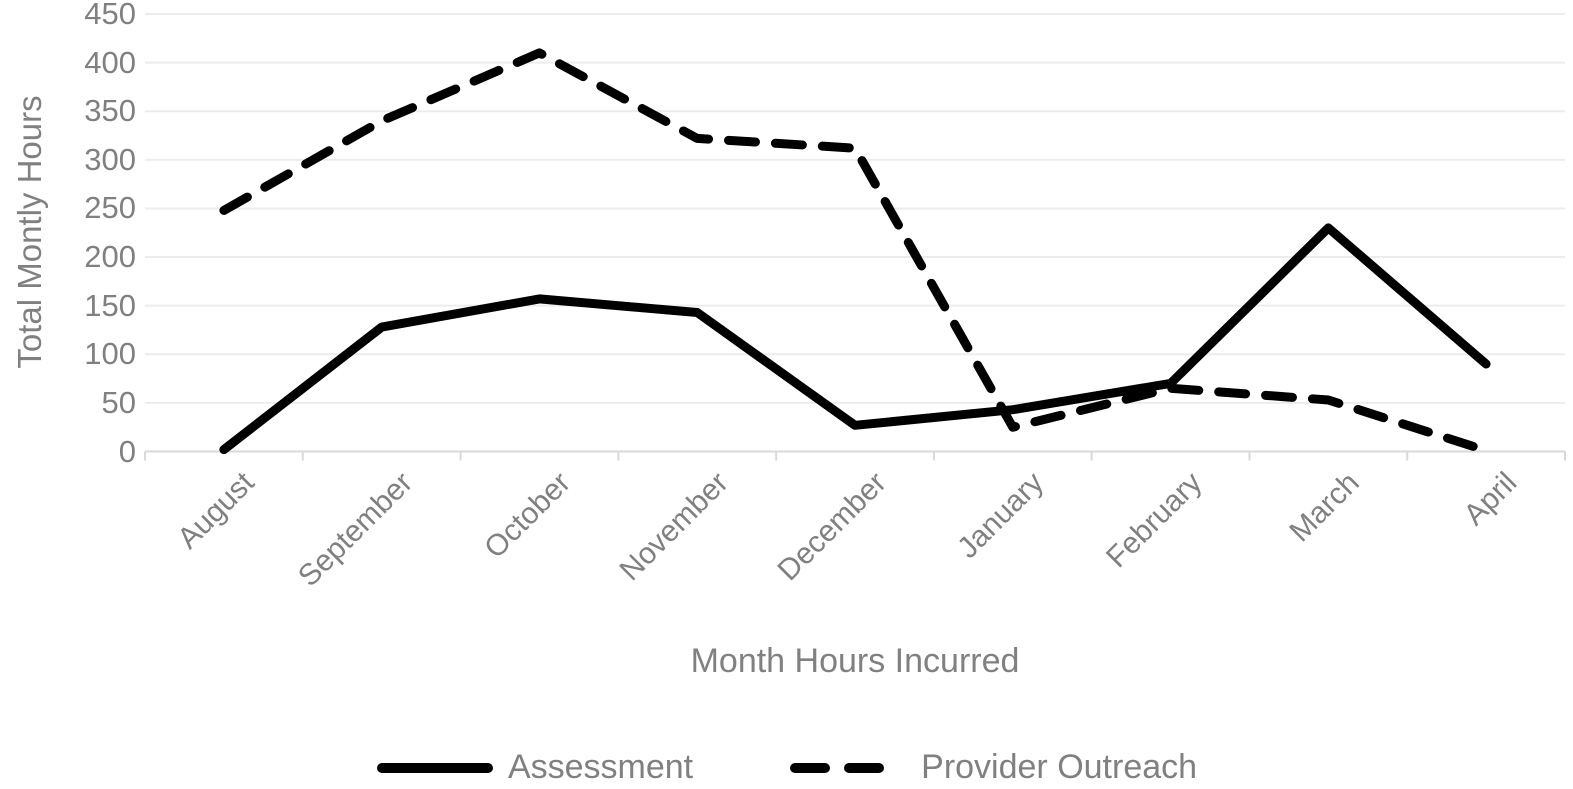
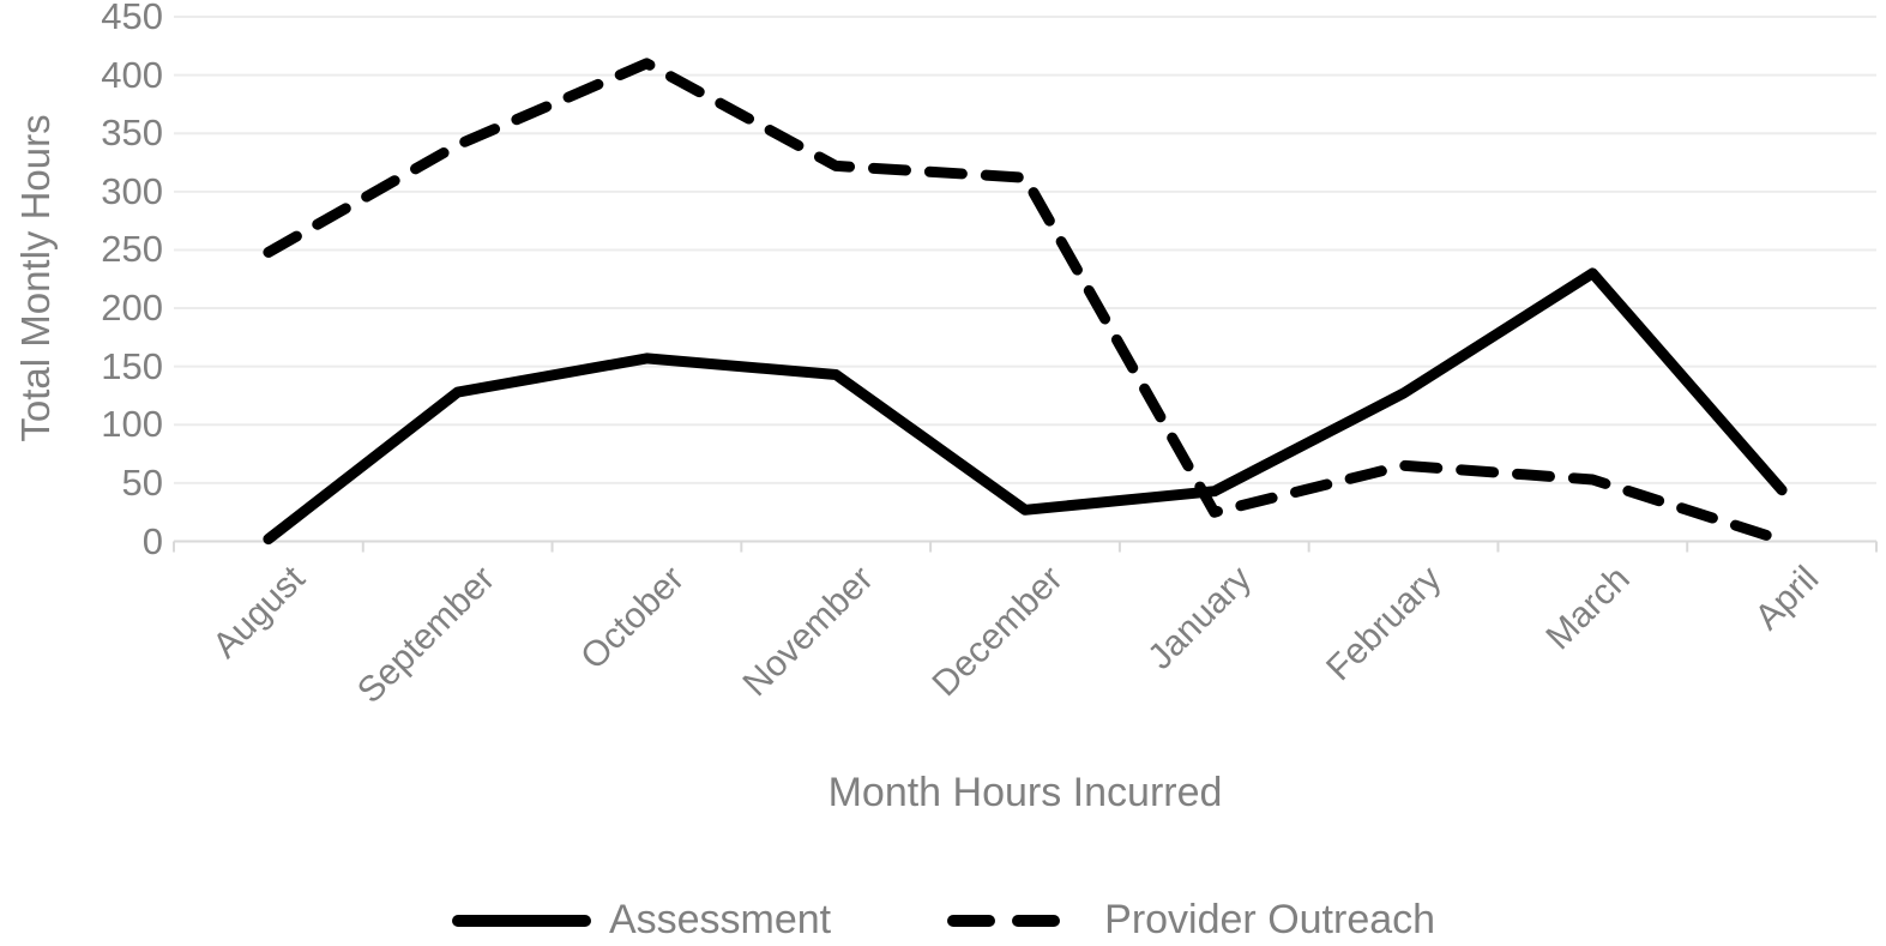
Assessment/February: 70 -> 130
Assessment/April: 90 -> 40
